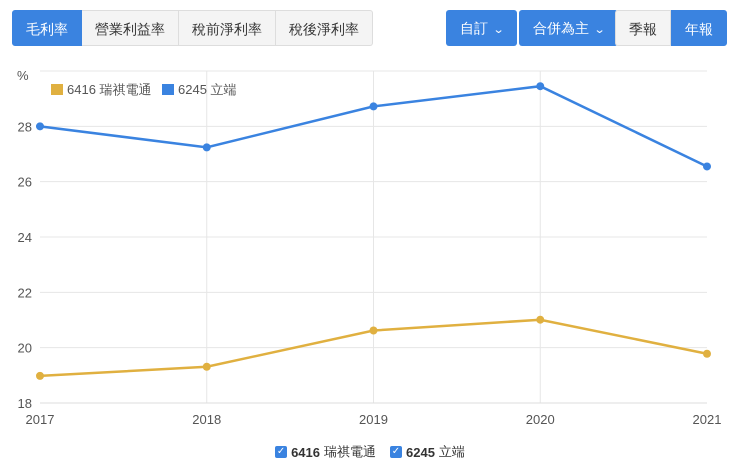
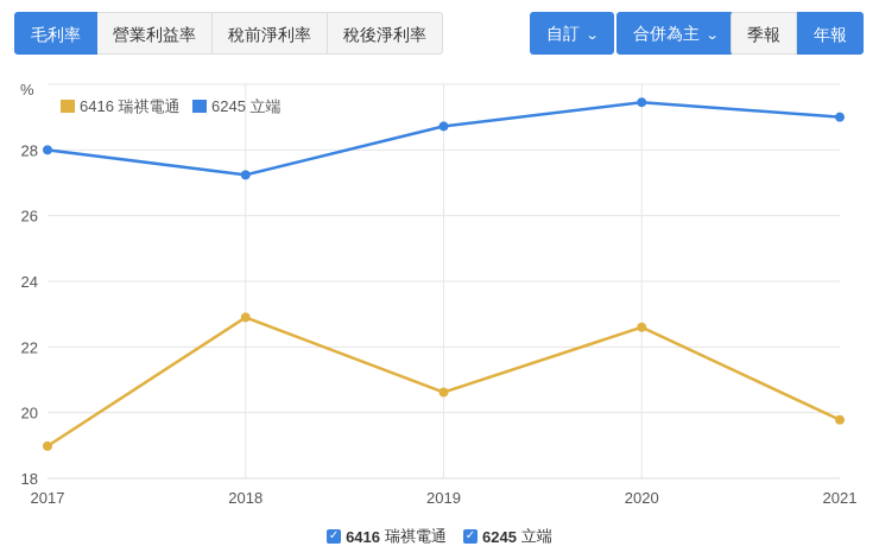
6416 瑞祺電通/2018: 19.3 -> 22.9
6416 瑞祺電通/2020: 21.0 -> 22.6
6245 立端/2021: 26.6 -> 29.0
